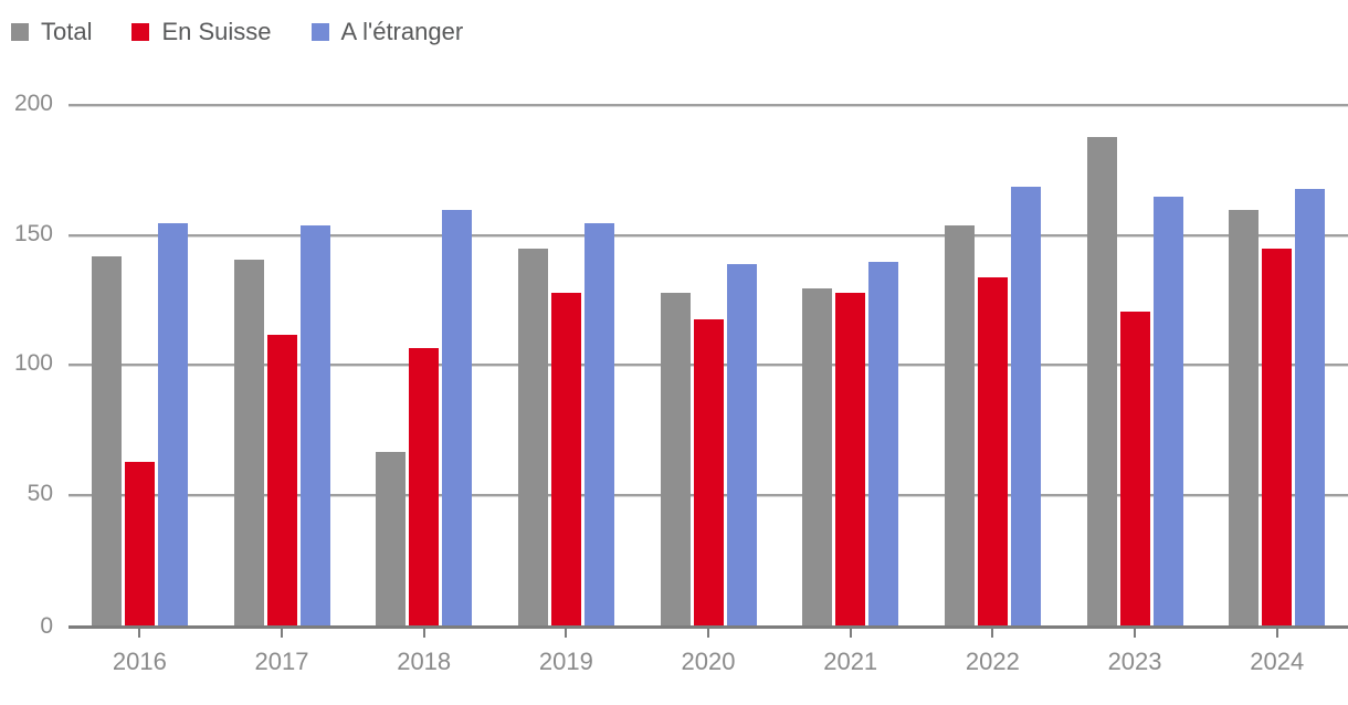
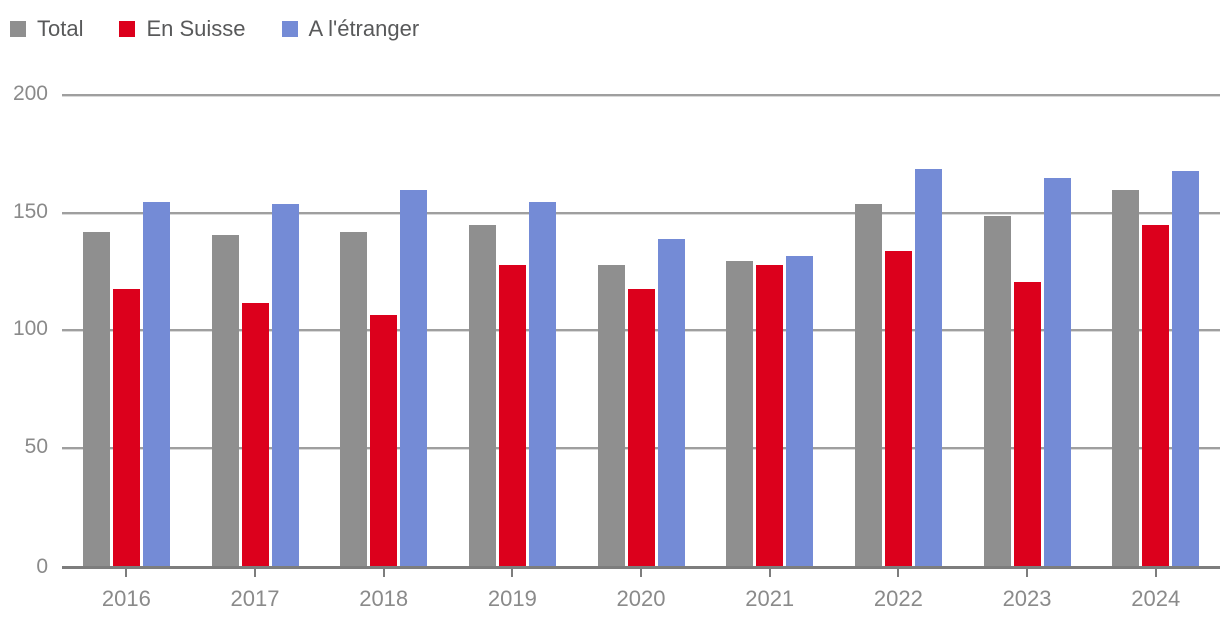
En Suisse/2016: 63 -> 118
Total/2018: 67 -> 142
A l'étranger/2021: 140 -> 132
Total/2023: 188 -> 149
